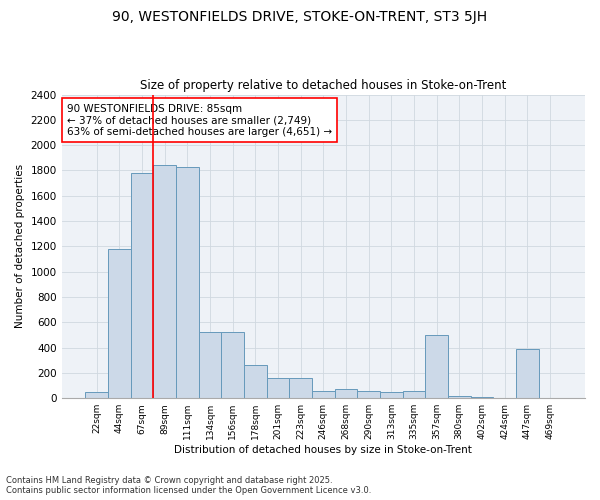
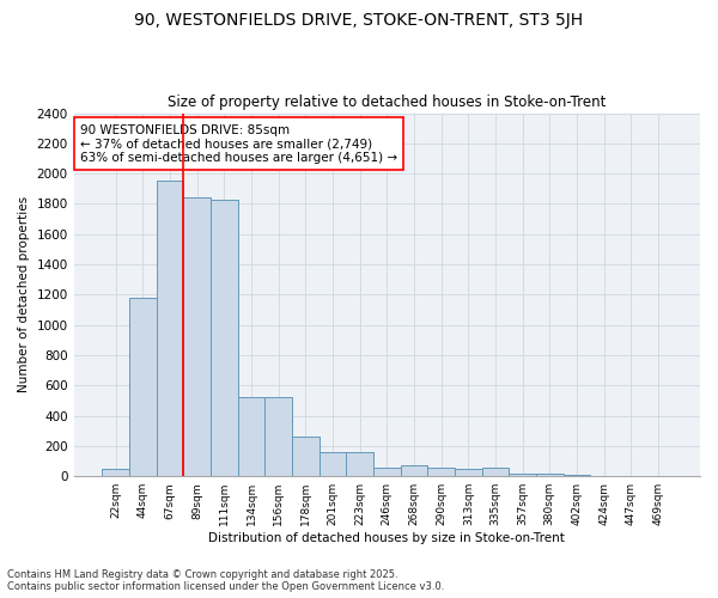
67sqm: 1780 -> 1950
357sqm: 500 -> 20
447sqm: 390 -> 0
